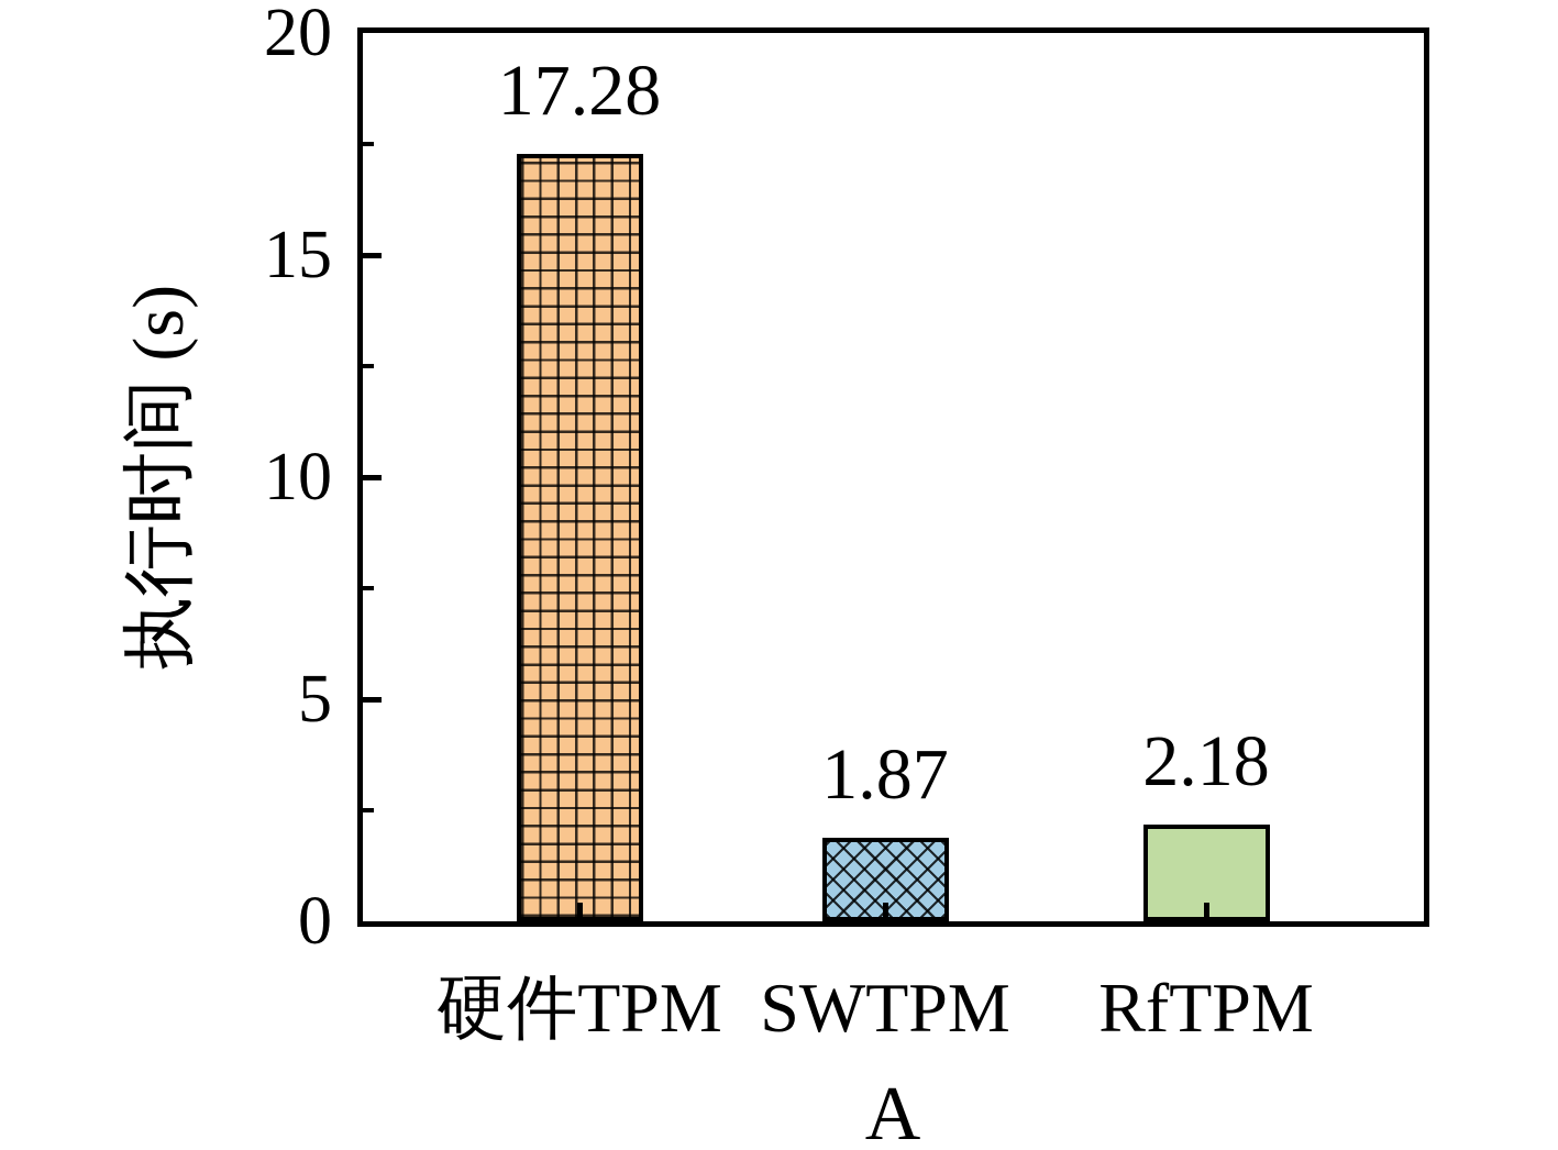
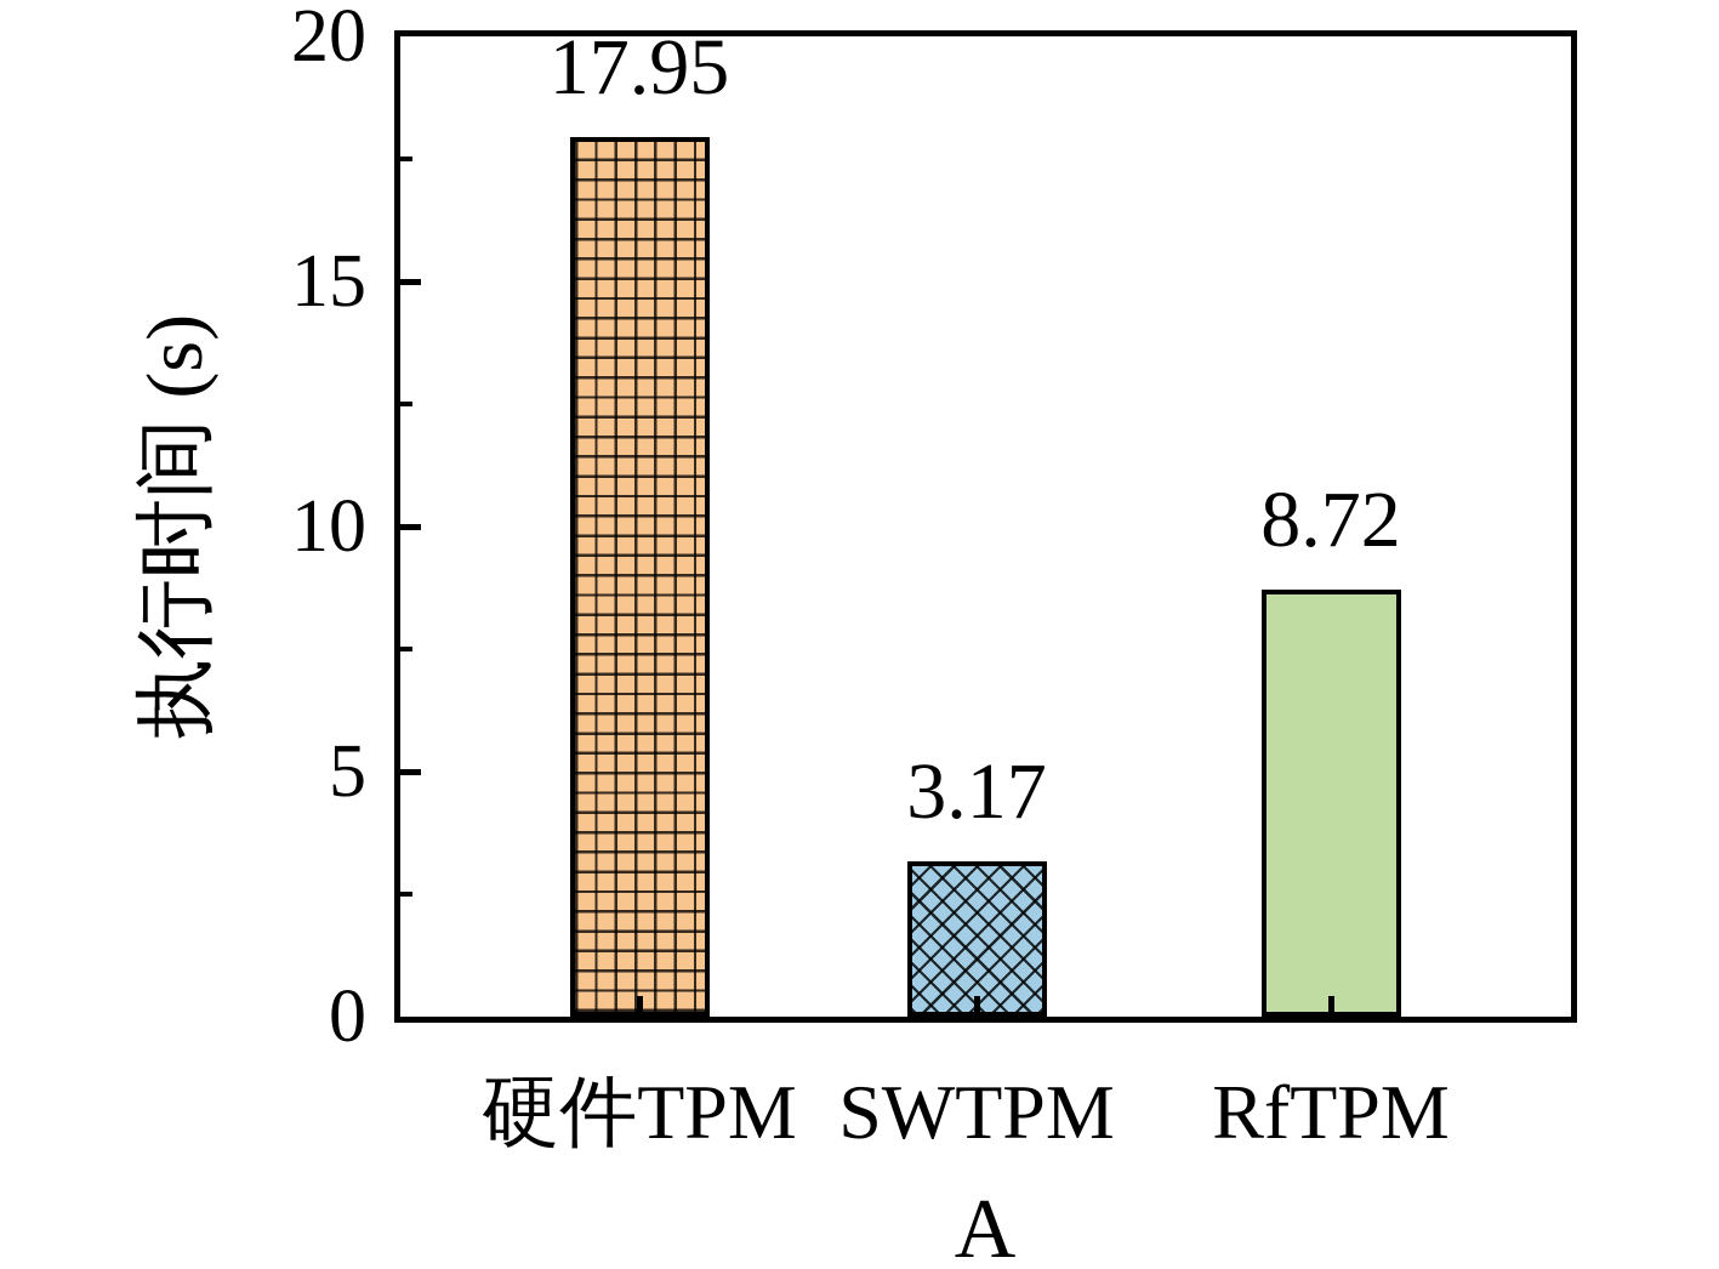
硬件TPM: 17.28 -> 17.95
SWTPM: 1.87 -> 3.17
RfTPM: 2.18 -> 8.72
